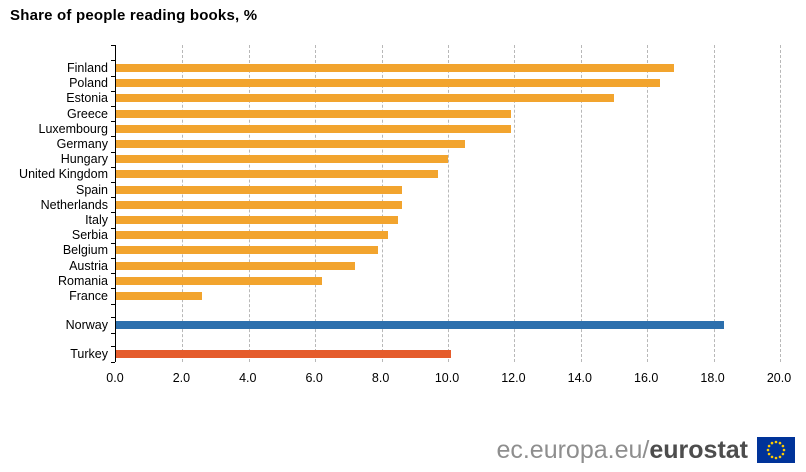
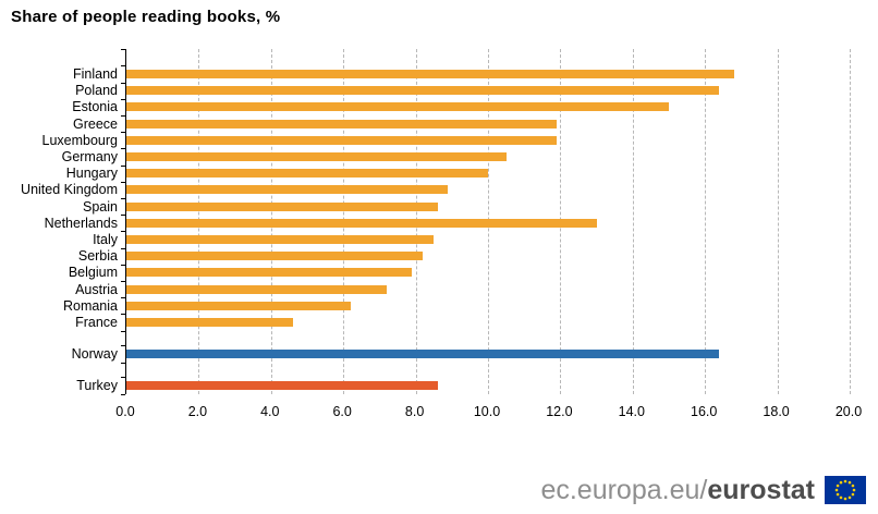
United Kingdom: 9.7 -> 8.9
Netherlands: 8.6 -> 13.0
France: 2.6 -> 4.6
Norway: 18.3 -> 16.4
Turkey: 10.1 -> 8.6
